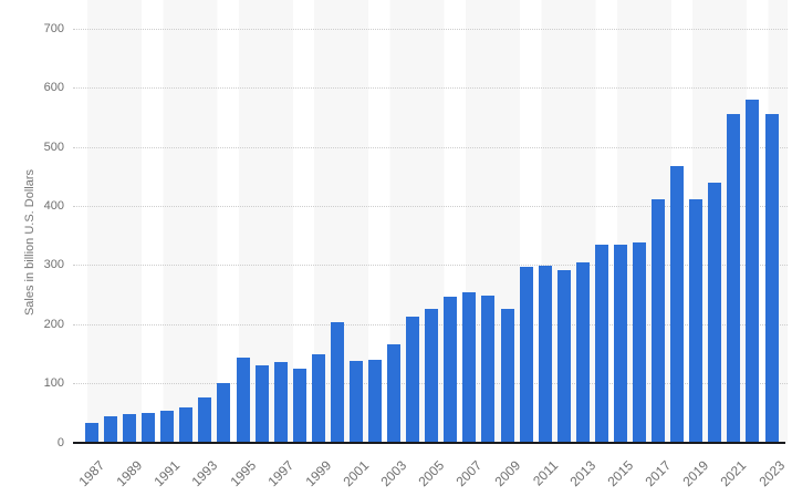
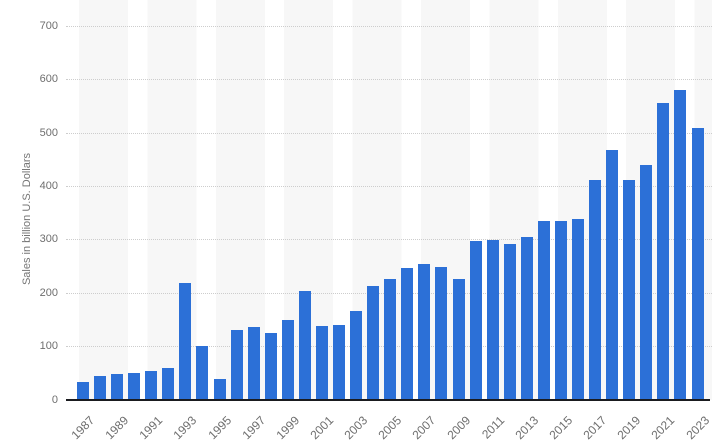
1993: 80 -> 220
1995: 140 -> 40
2023: 560 -> 510
